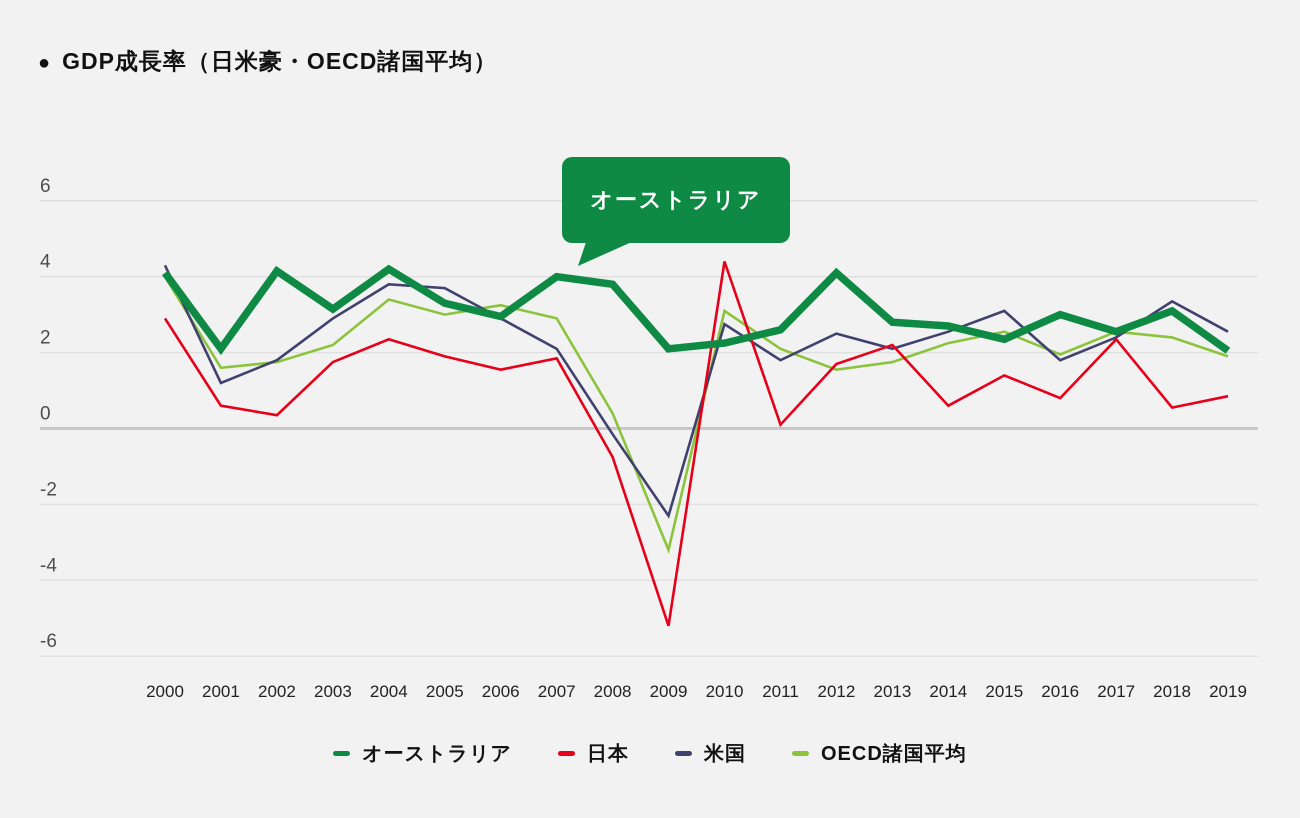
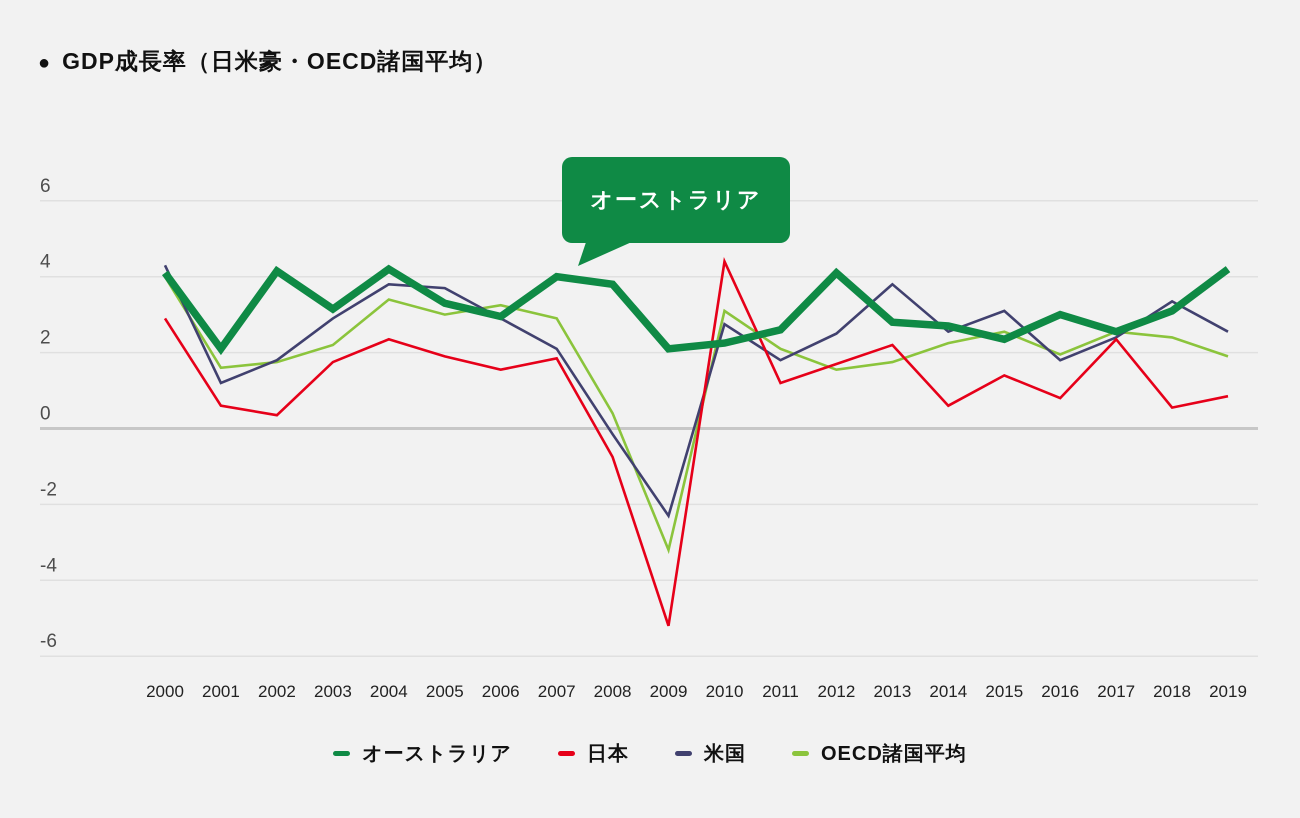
日本/2011: 0.1 -> 1.2
米国/2013: 2.1 -> 3.8
オーストラリア/2019: 2.0 -> 4.2
